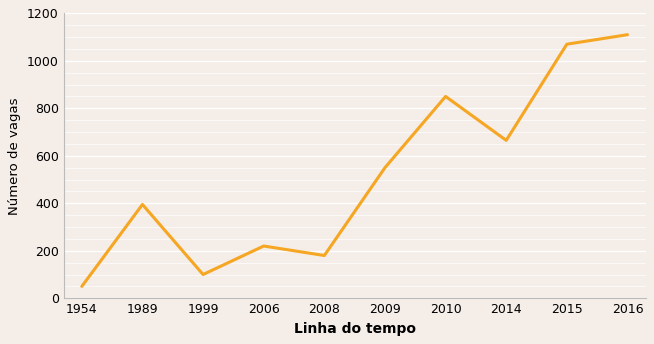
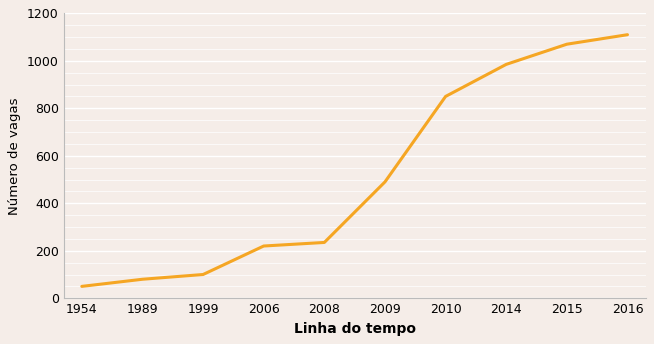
1989: 395 -> 80
2008: 180 -> 235
2009: 550 -> 490
2014: 665 -> 985
